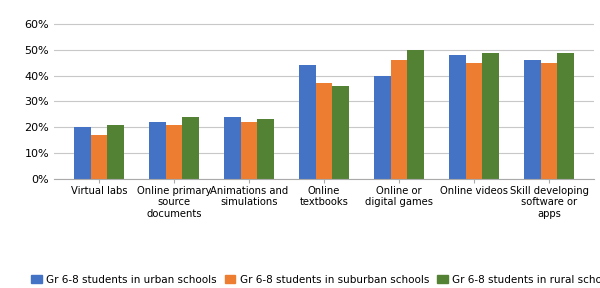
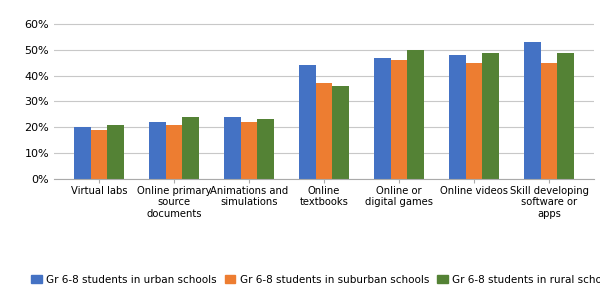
Gr 6-8 students in suburban schools/Virtual labs: 17% -> 19%
Gr 6-8 students in urban schools/Online or digital games: 40% -> 47%
Gr 6-8 students in urban schools/Skill developing software or apps: 46% -> 53%
